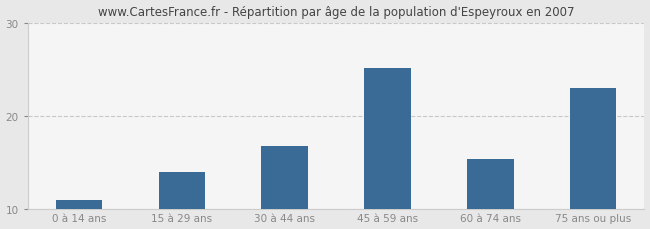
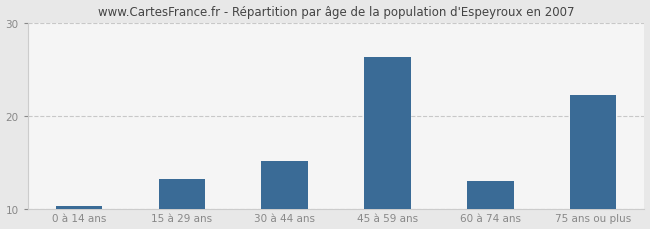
0 à 14 ans: 11.0 -> 10.3
15 à 29 ans: 14.0 -> 13.2
30 à 44 ans: 16.8 -> 15.2
45 à 59 ans: 25.2 -> 26.3
60 à 74 ans: 15.4 -> 13.0
75 ans ou plus: 23.0 -> 22.3
